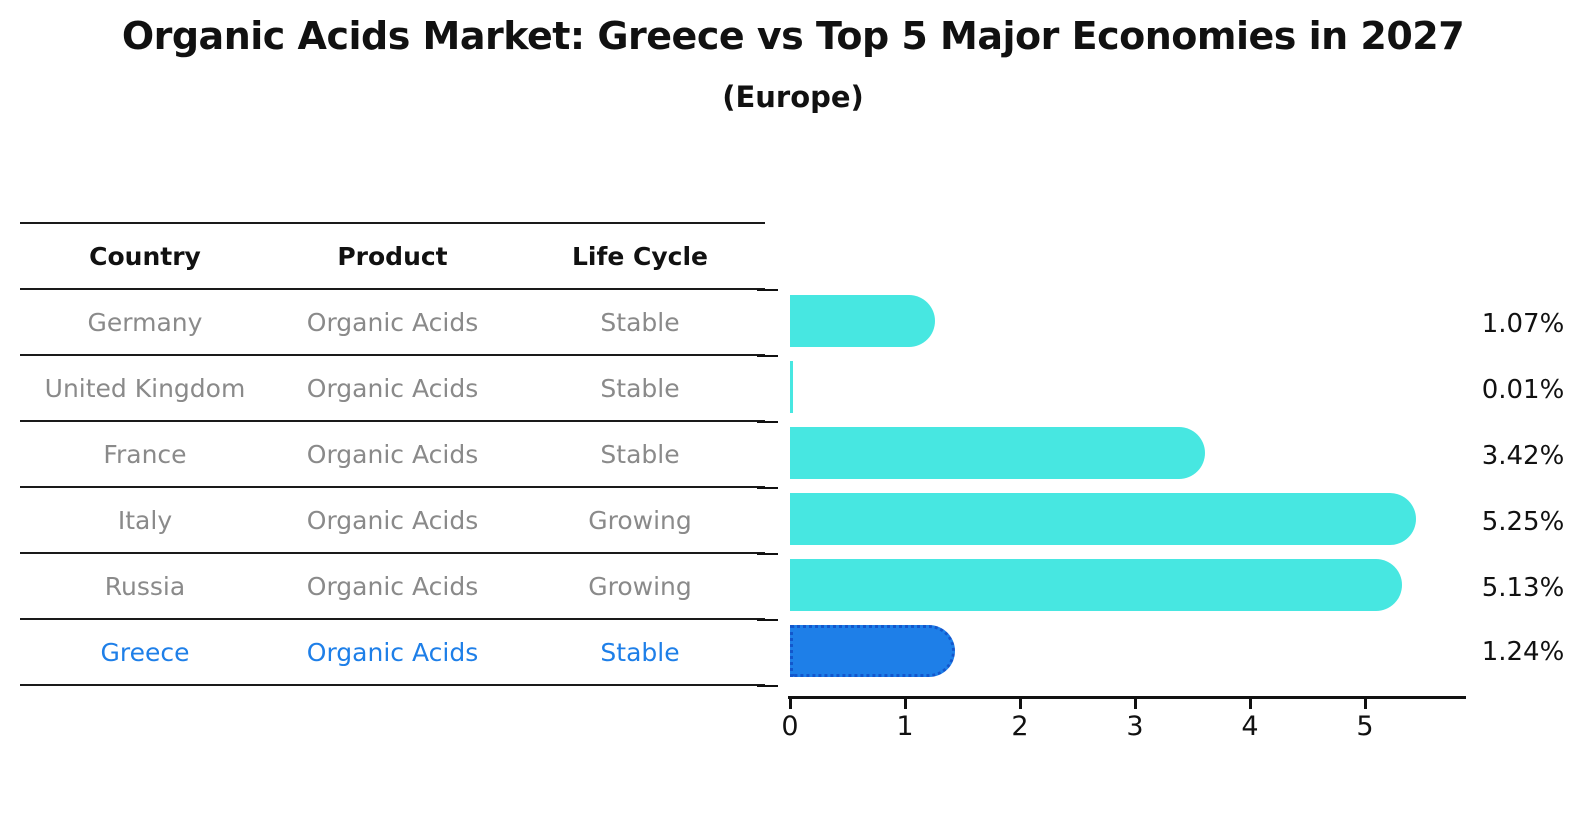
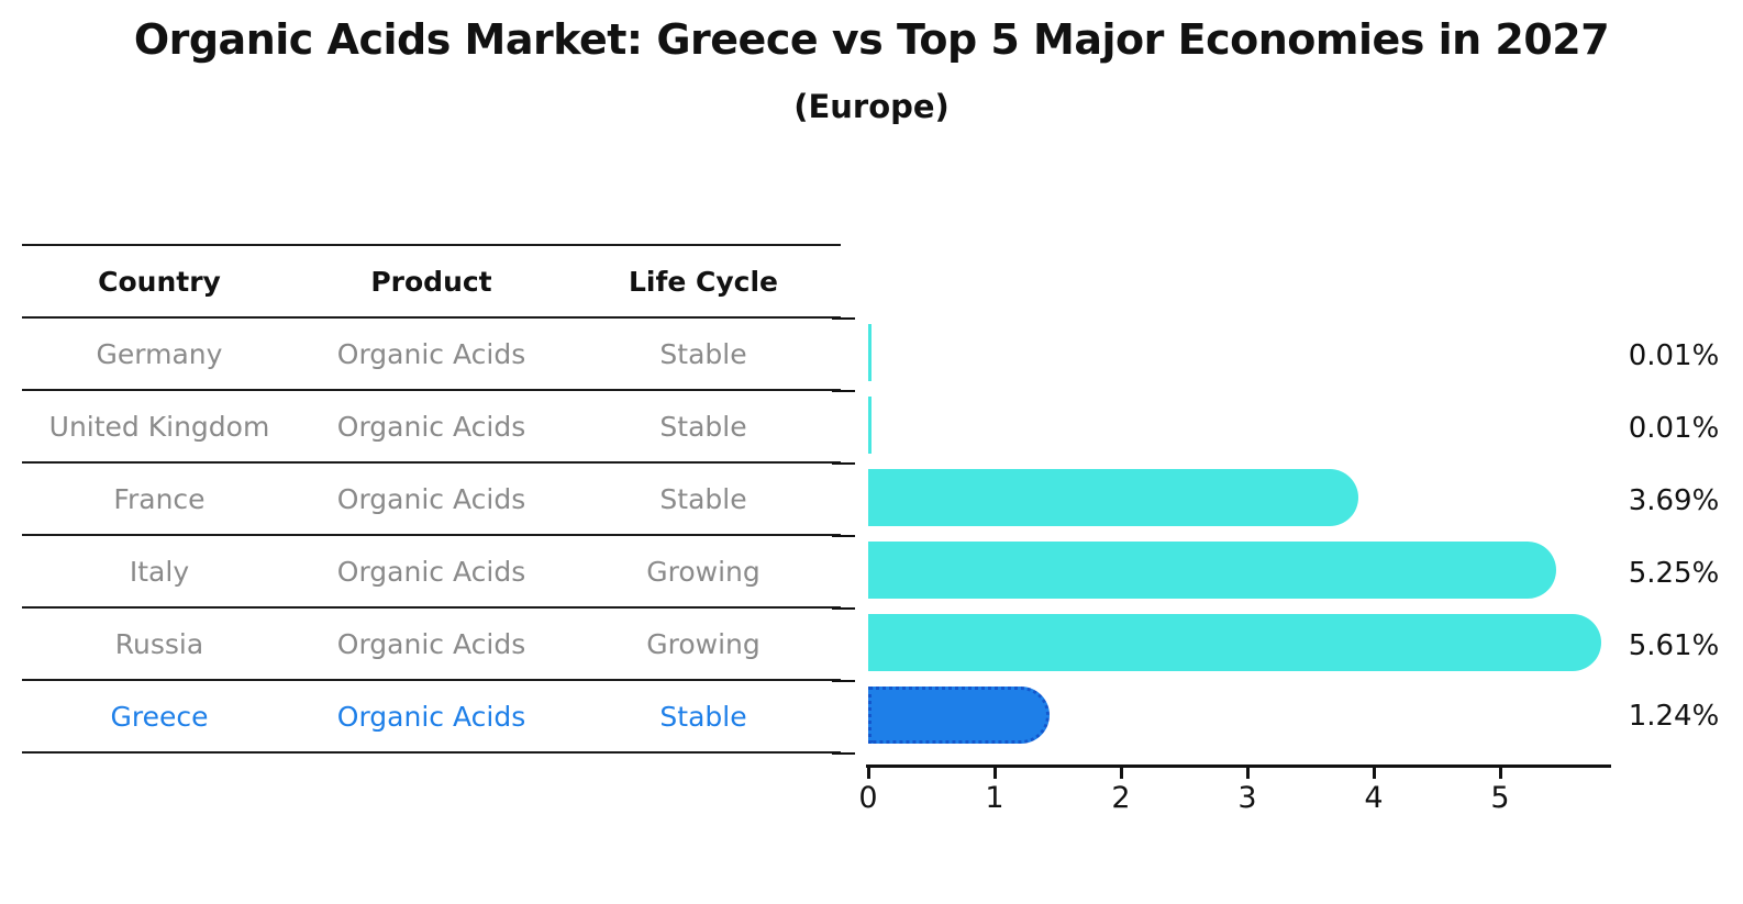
Germany: 1.07% -> 0.01%
France: 3.42% -> 3.69%
Russia: 5.13% -> 5.61%
